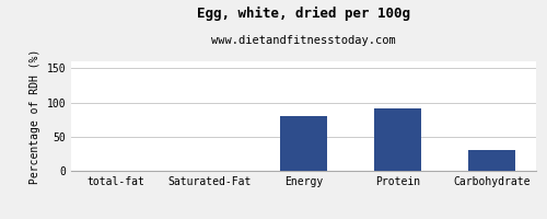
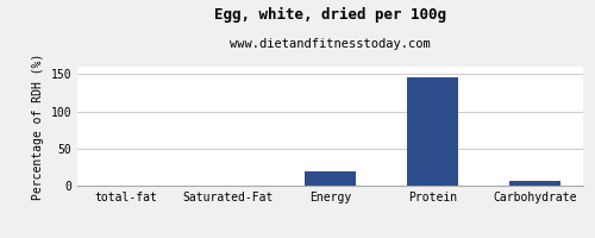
Energy: 80 -> 20
Protein: 92 -> 145
Carbohydrate: 30 -> 7
